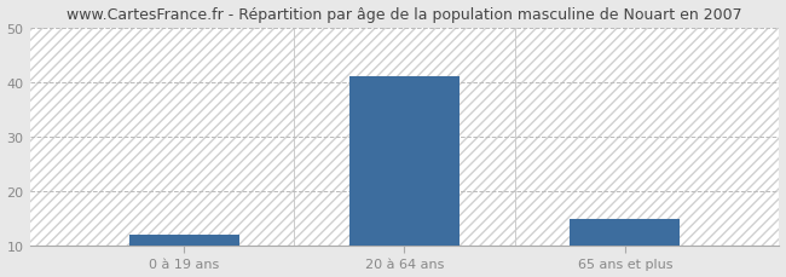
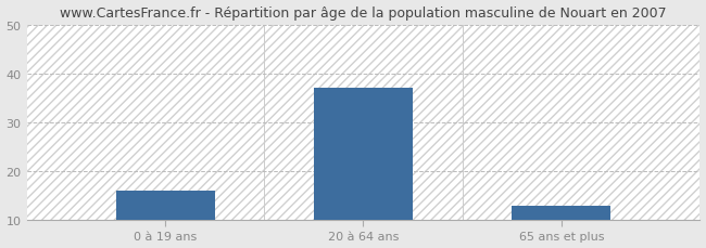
0 à 19 ans: 12 -> 16
20 à 64 ans: 41 -> 37
65 ans et plus: 15 -> 13
